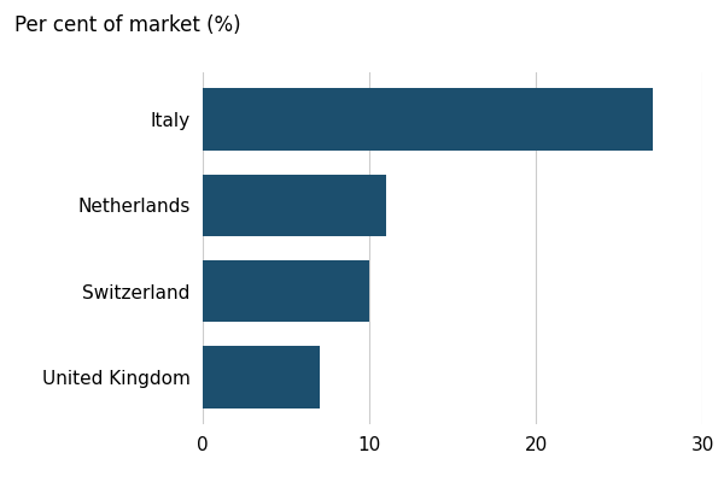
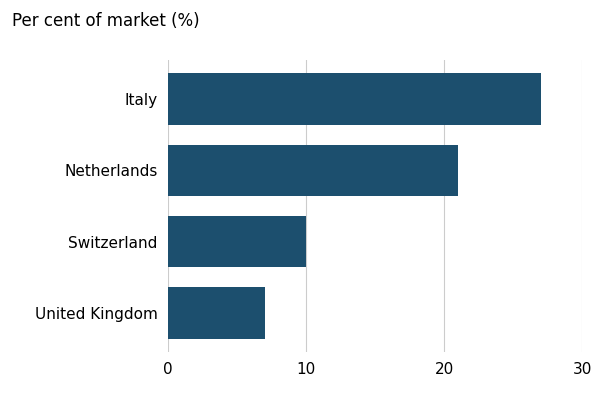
Netherlands: 11 -> 21
